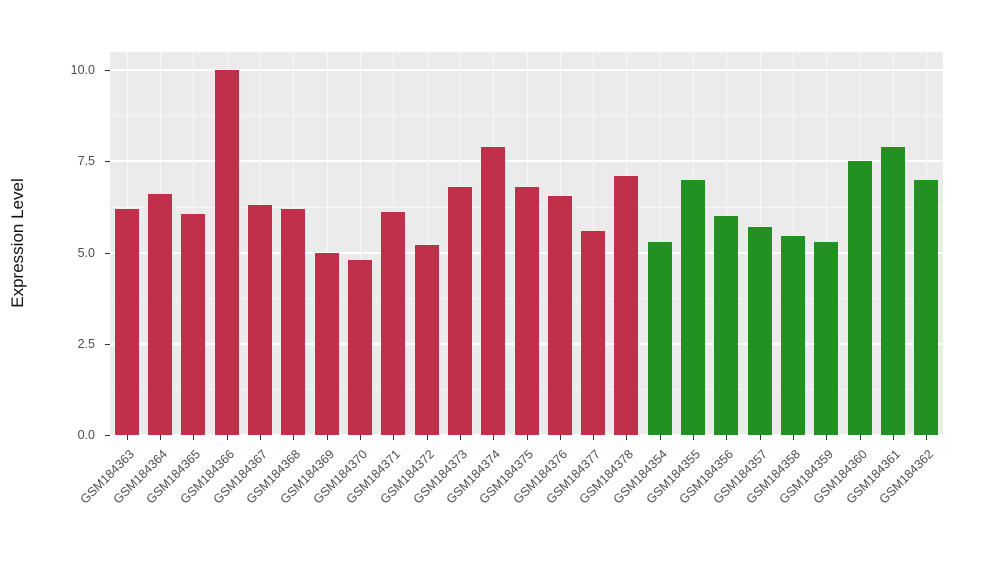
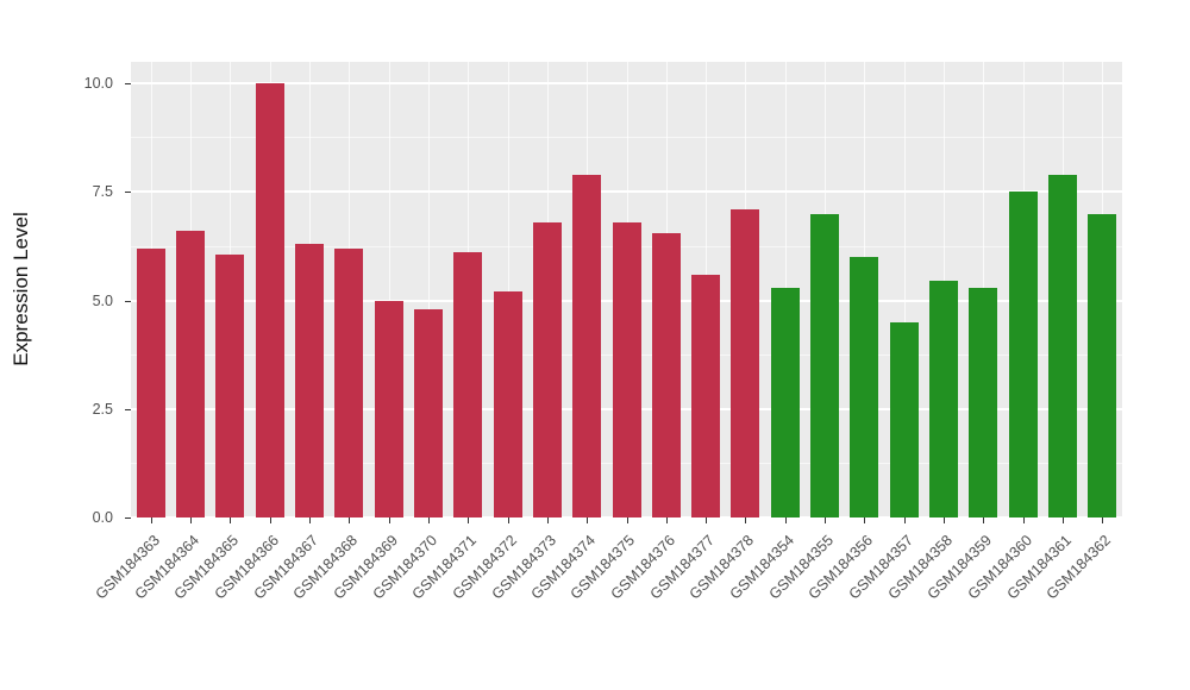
GSM184357: 5.7 -> 4.5
